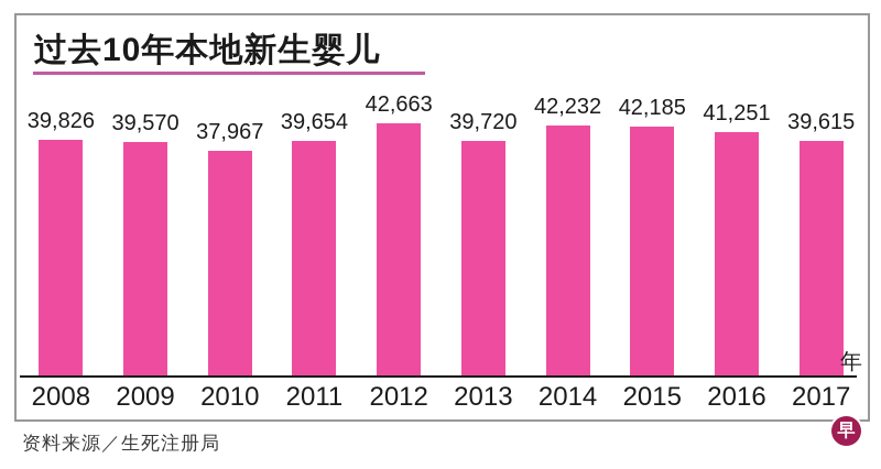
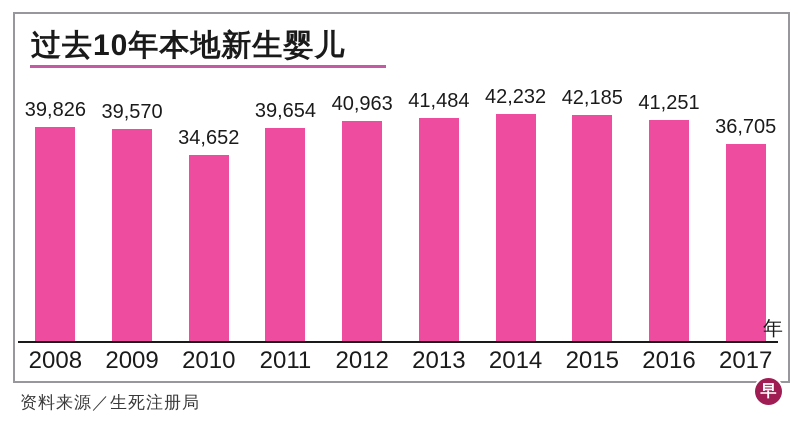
2010: 37,967 -> 34,652
2012: 42,663 -> 40,963
2013: 39,720 -> 41,484
2017: 39,615 -> 36,705
